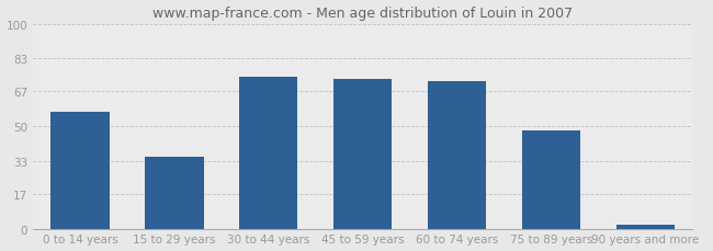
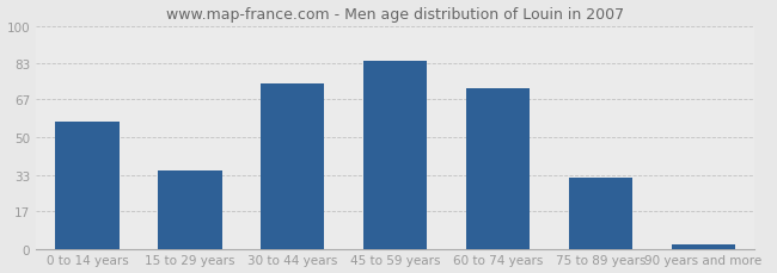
45 to 59 years: 73 -> 84
75 to 89 years: 48 -> 32
